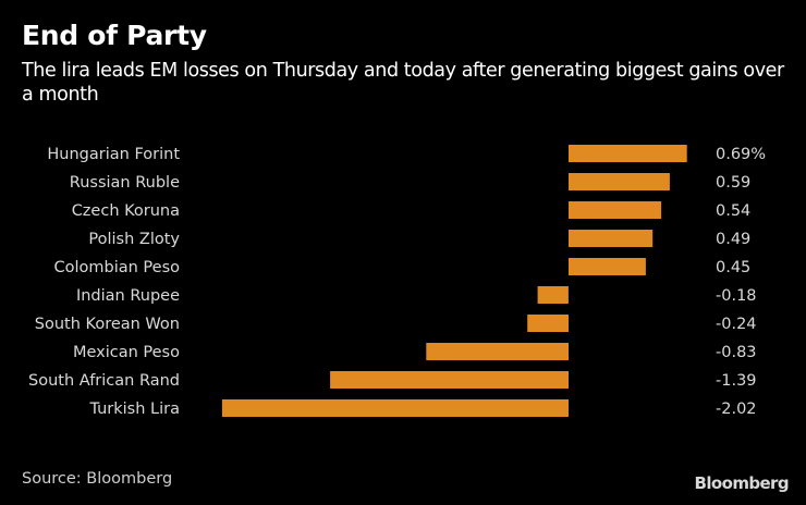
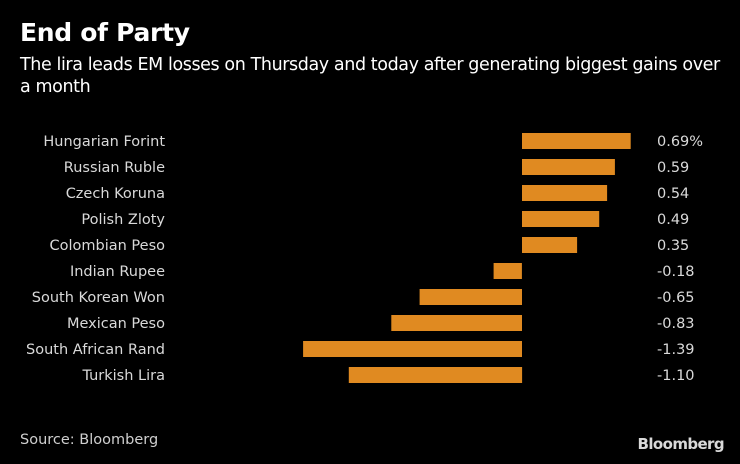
Colombian Peso: 0.45 -> 0.35
South Korean Won: -0.24 -> -0.65
Turkish Lira: -2.02 -> -1.10
